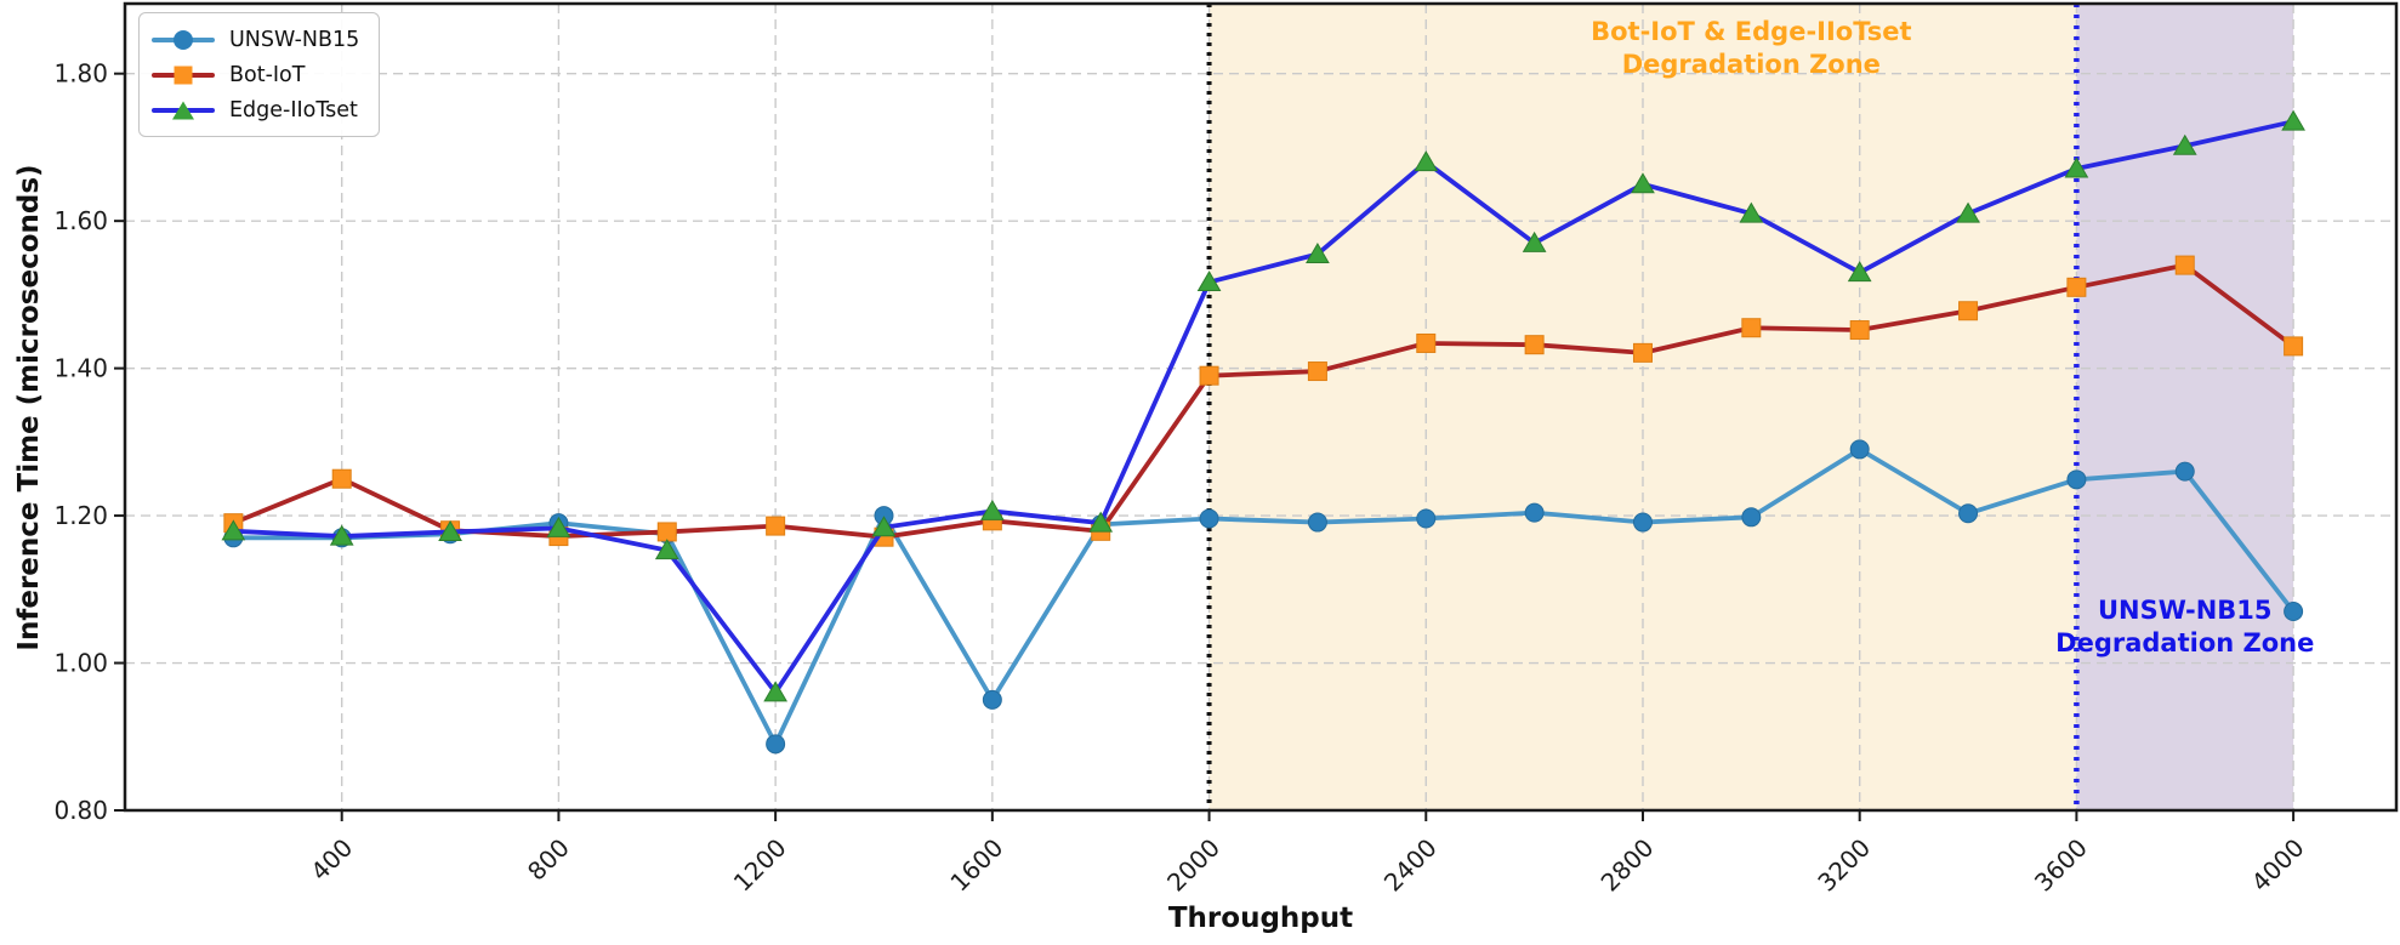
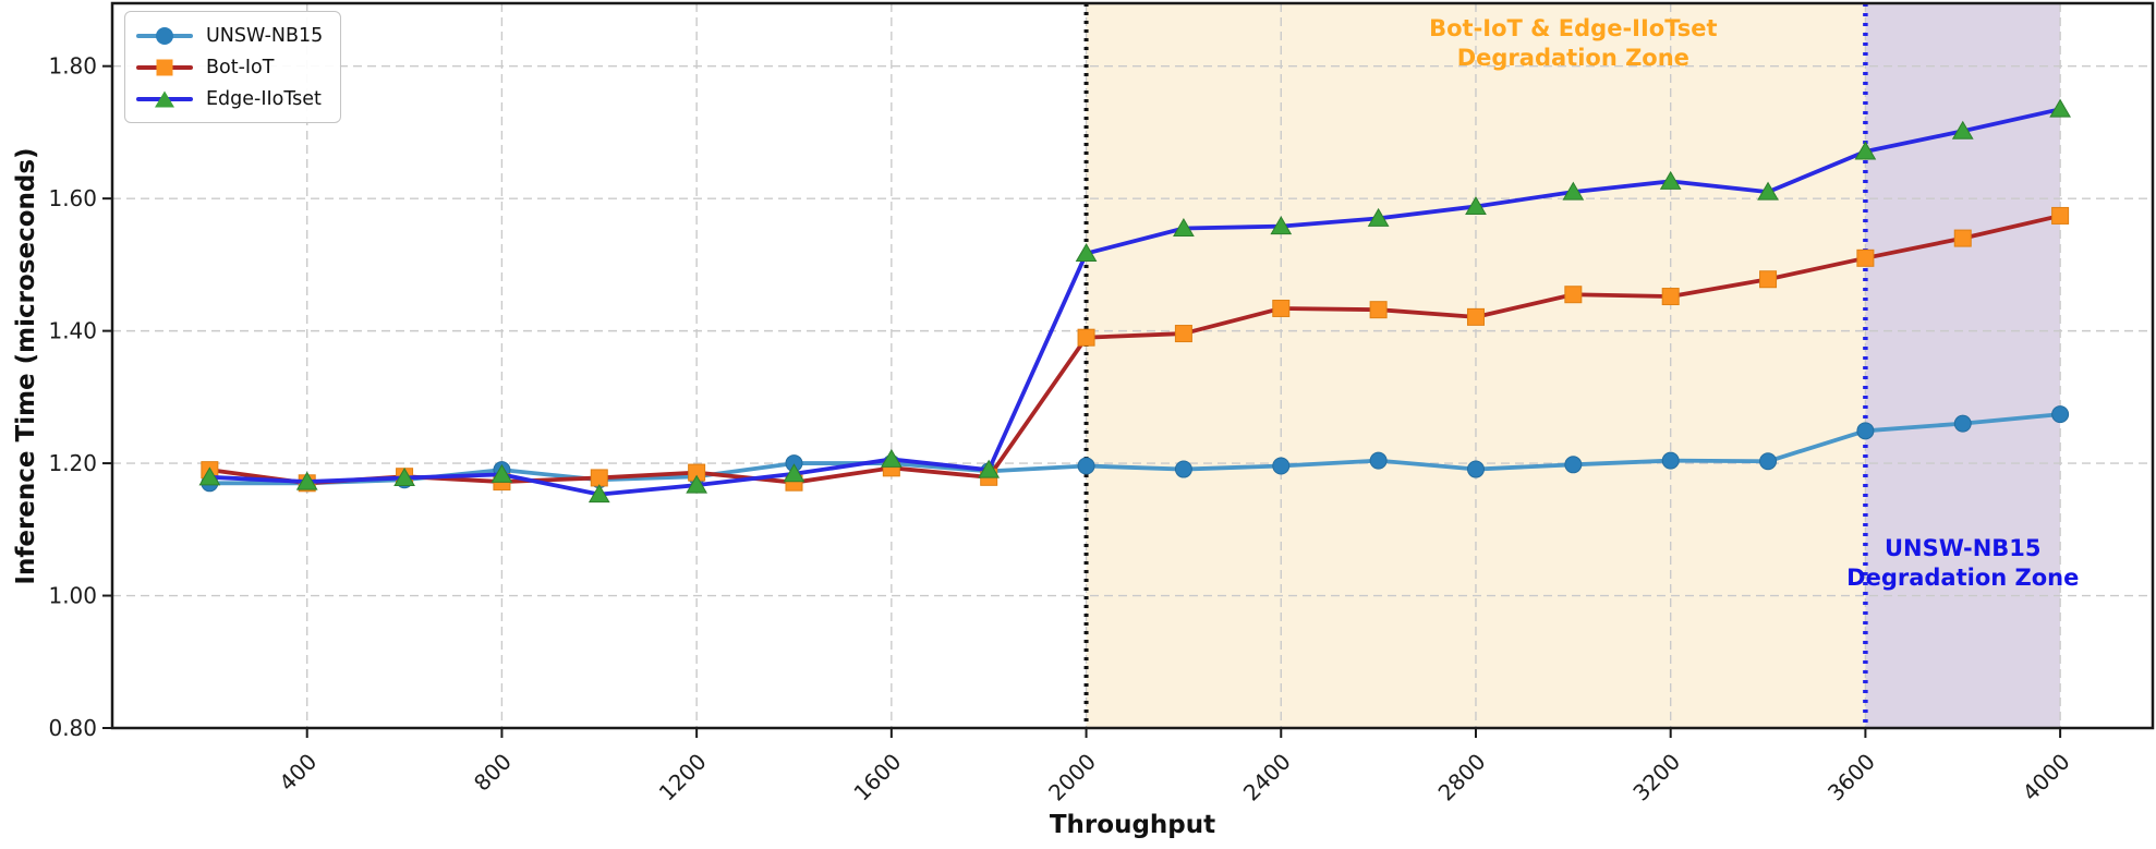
Bot-IoT/400: 1.25 -> 1.17
UNSW-NB15/1200: 0.89 -> 1.18
Edge-IIoTset/1200: 0.96 -> 1.17
UNSW-NB15/1600: 0.95 -> 1.20
Edge-IIoTset/2400: 1.68 -> 1.56
Edge-IIoTset/2800: 1.65 -> 1.59
UNSW-NB15/3200: 1.29 -> 1.20
Edge-IIoTset/3200: 1.53 -> 1.63
UNSW-NB15/4000: 1.07 -> 1.27
Bot-IoT/4000: 1.43 -> 1.57
